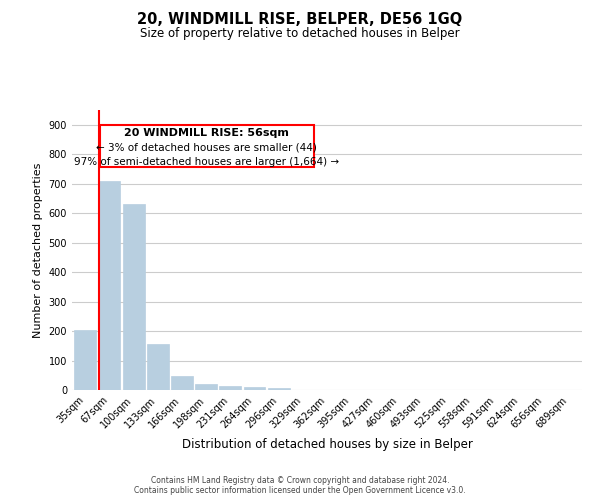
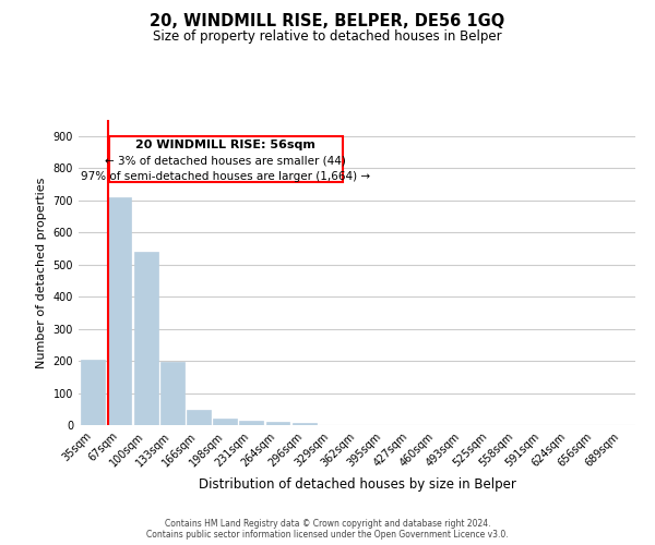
100sqm: 630 -> 538
133sqm: 155 -> 196
